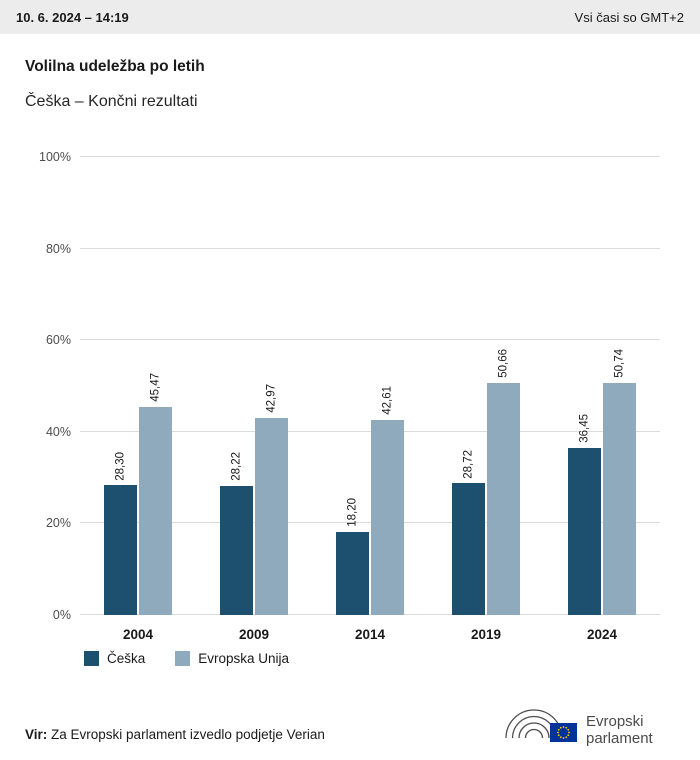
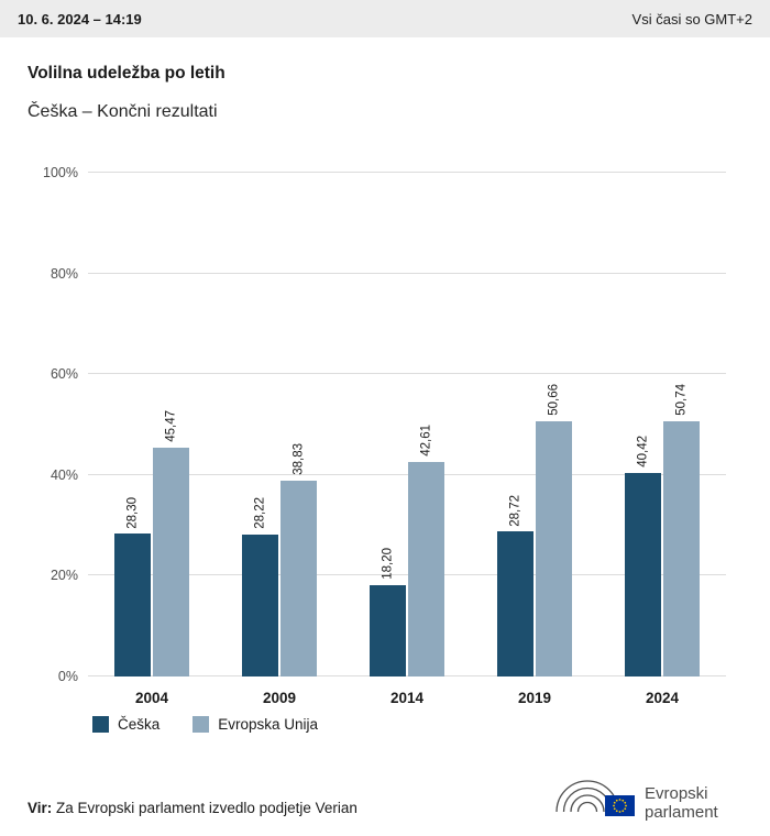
Evropska Unija/2009: 42,97 -> 38,83
Češka/2024: 36,45 -> 40,42
